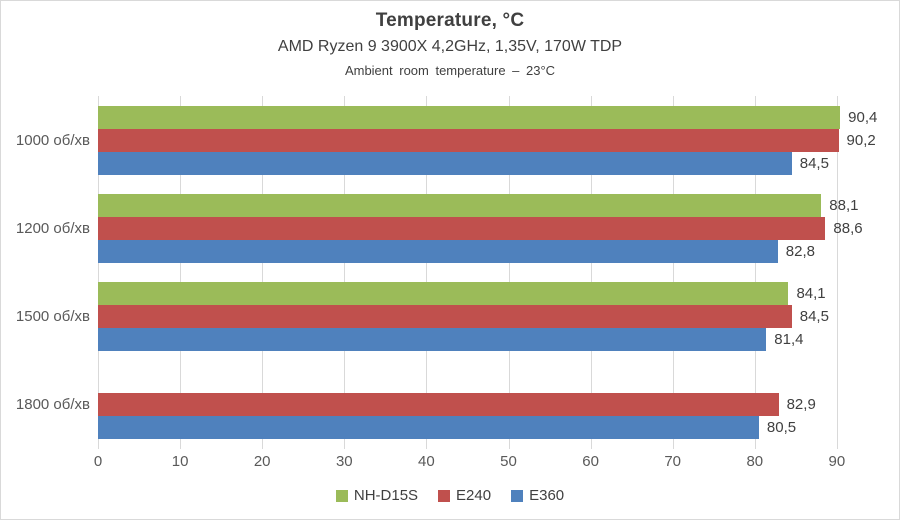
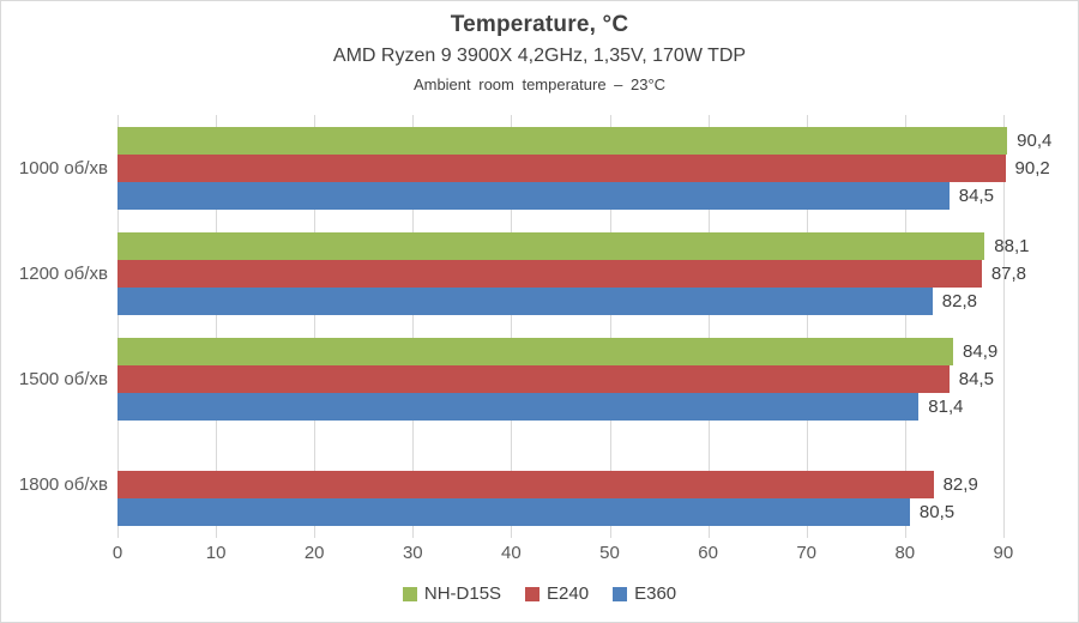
E240/1200 об/хв: 88,6 -> 87,8
NH-D15S/1500 об/хв: 84,1 -> 84,9
